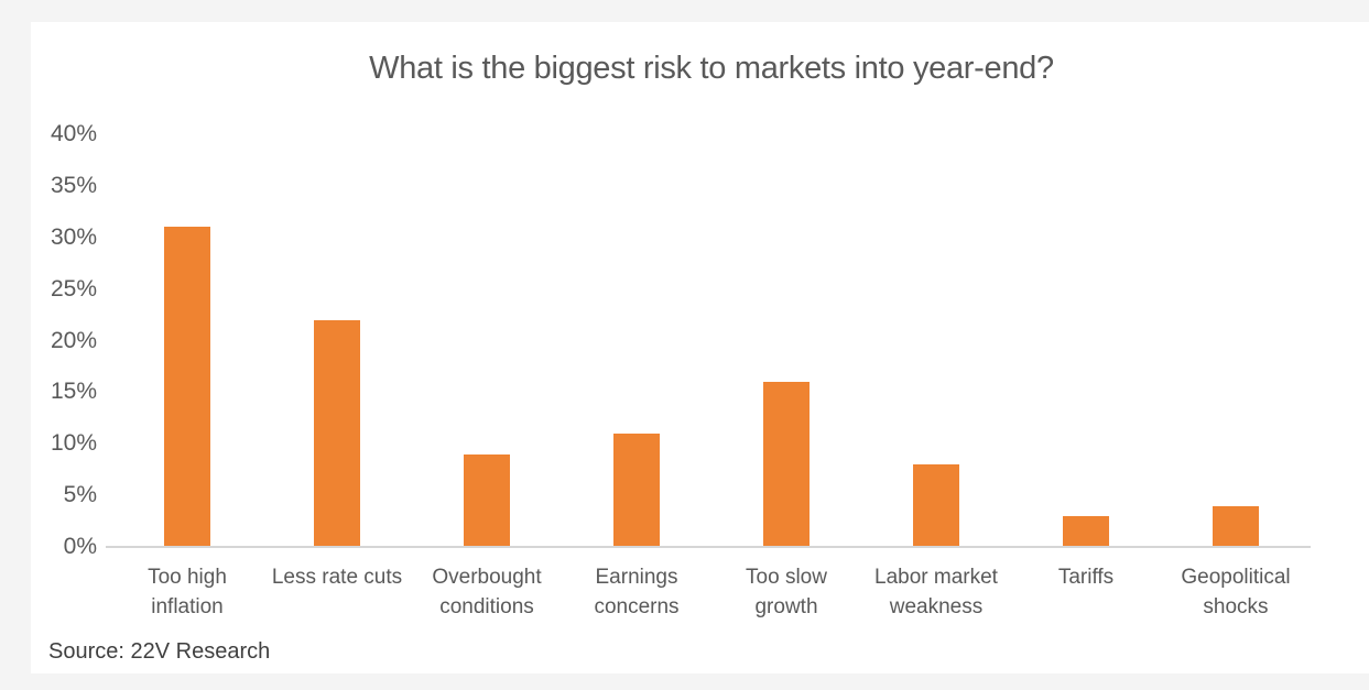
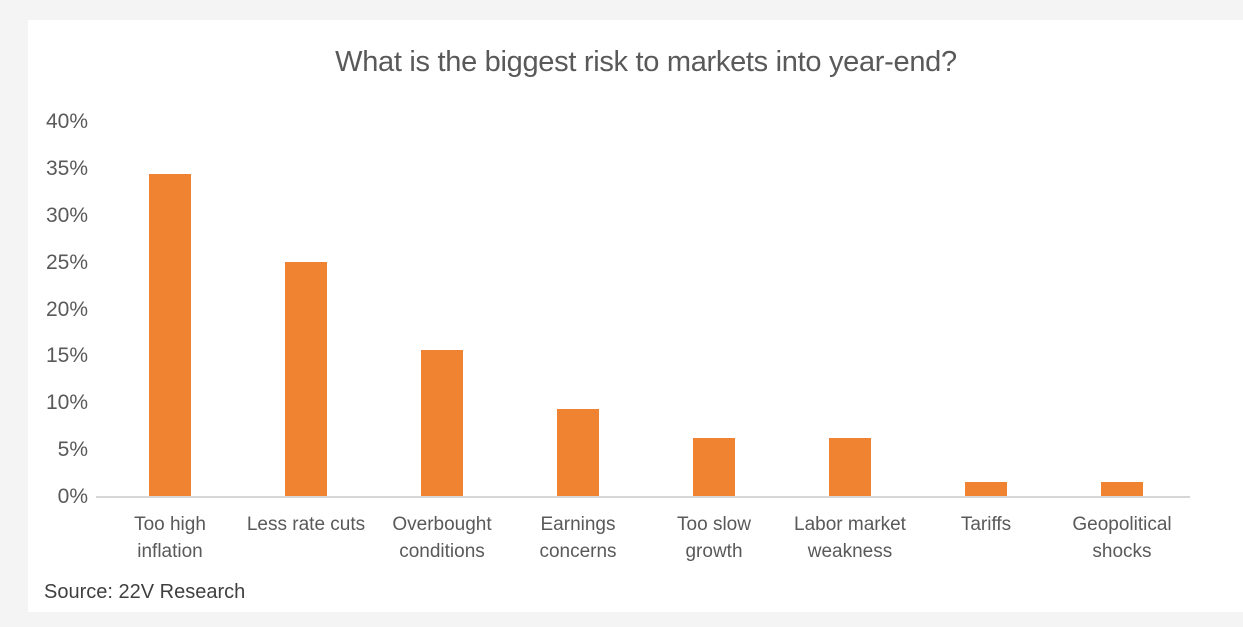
Too high inflation: 31% -> 34%
Less rate cuts: 22% -> 25%
Overbought conditions: 9% -> 16%
Earnings concerns: 11% -> 9%
Too slow growth: 16% -> 6%
Labor market weakness: 8% -> 6%
Tariffs: 3% -> 2%
Geopolitical shocks: 4% -> 2%
